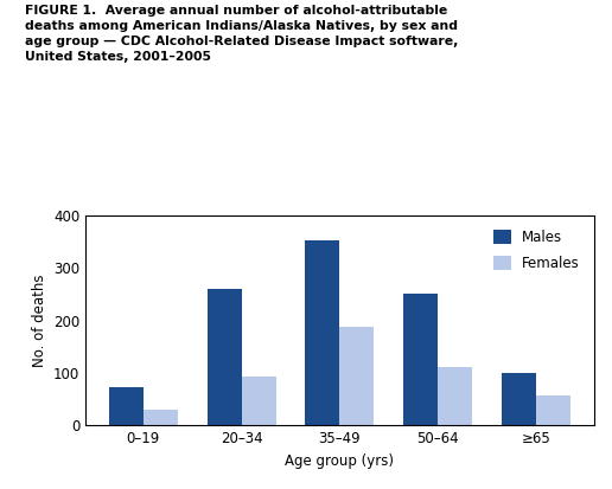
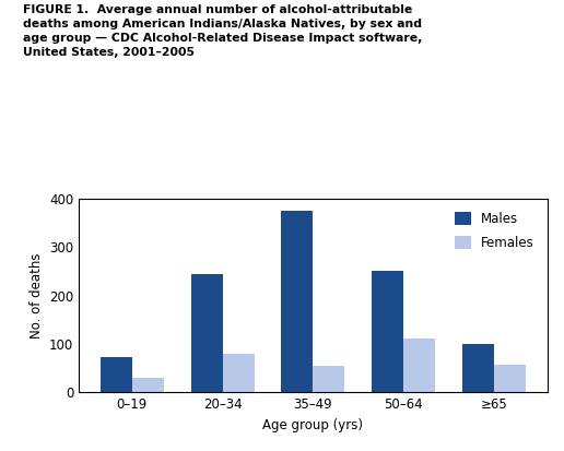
Males/20–34: 260 -> 245
Females/20–34: 93 -> 80
Males/35–49: 353 -> 375
Females/35–49: 187 -> 55
